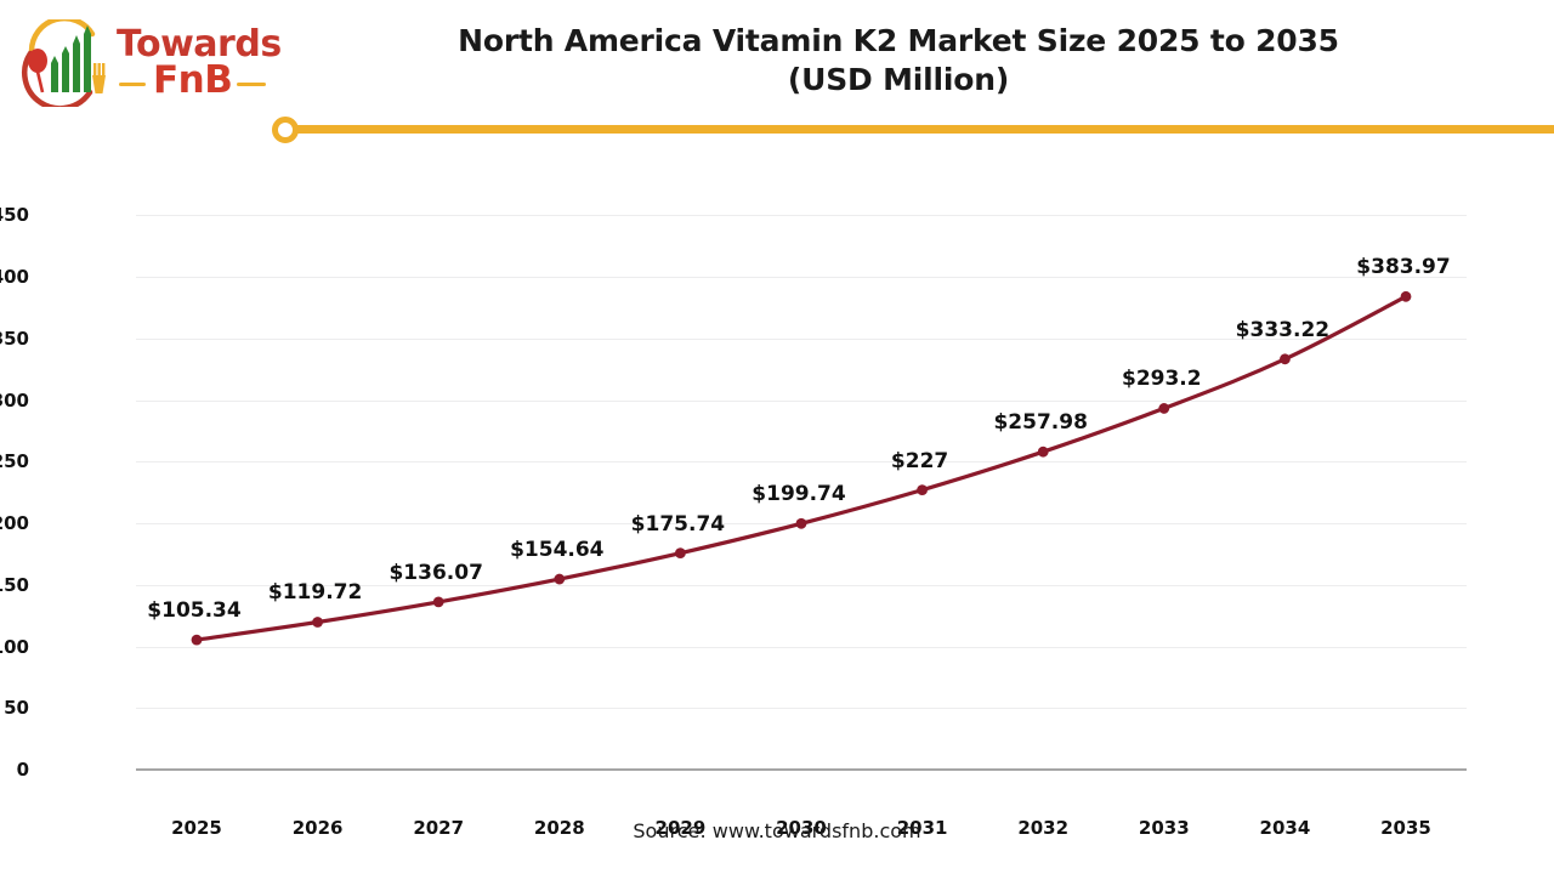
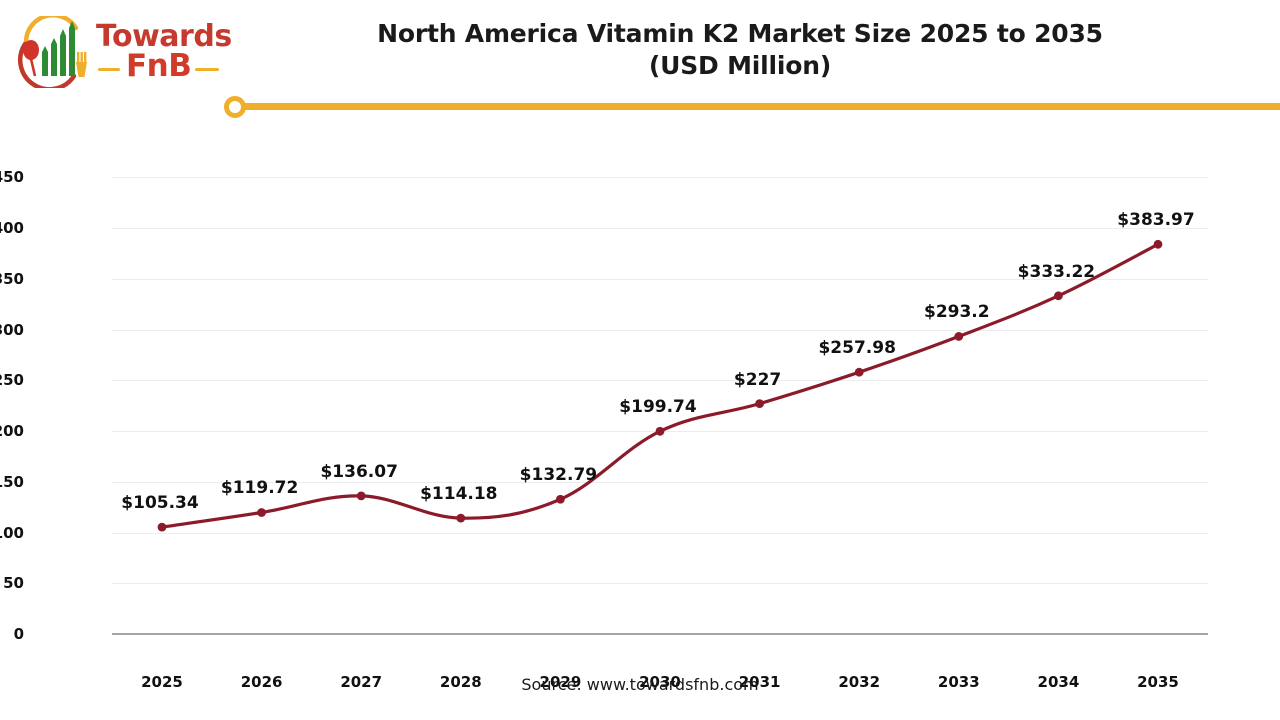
2028: $154.64 -> $114.18
2029: $175.74 -> $132.79
